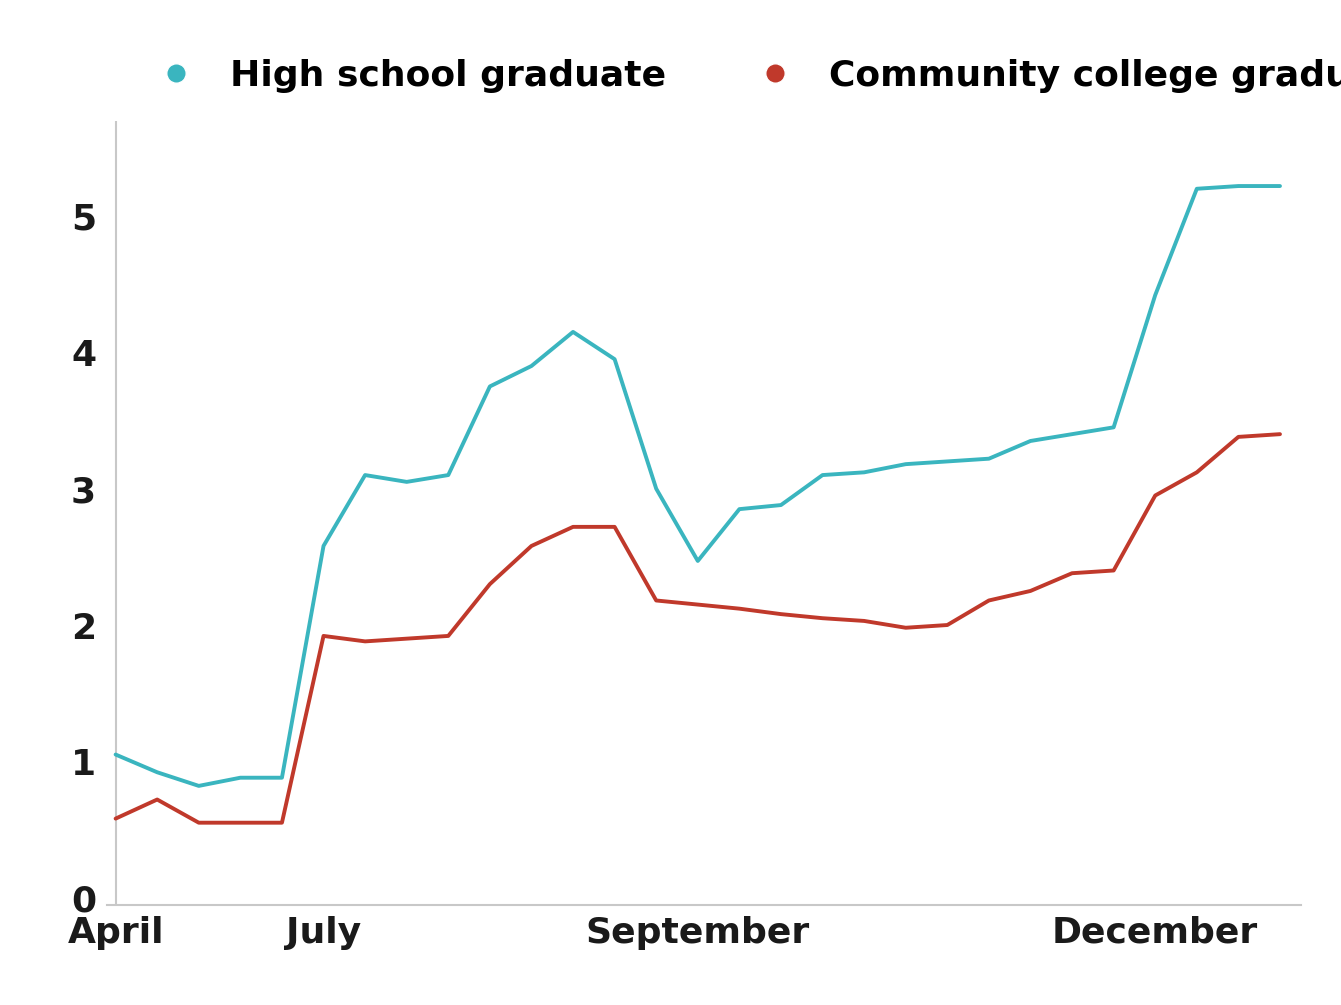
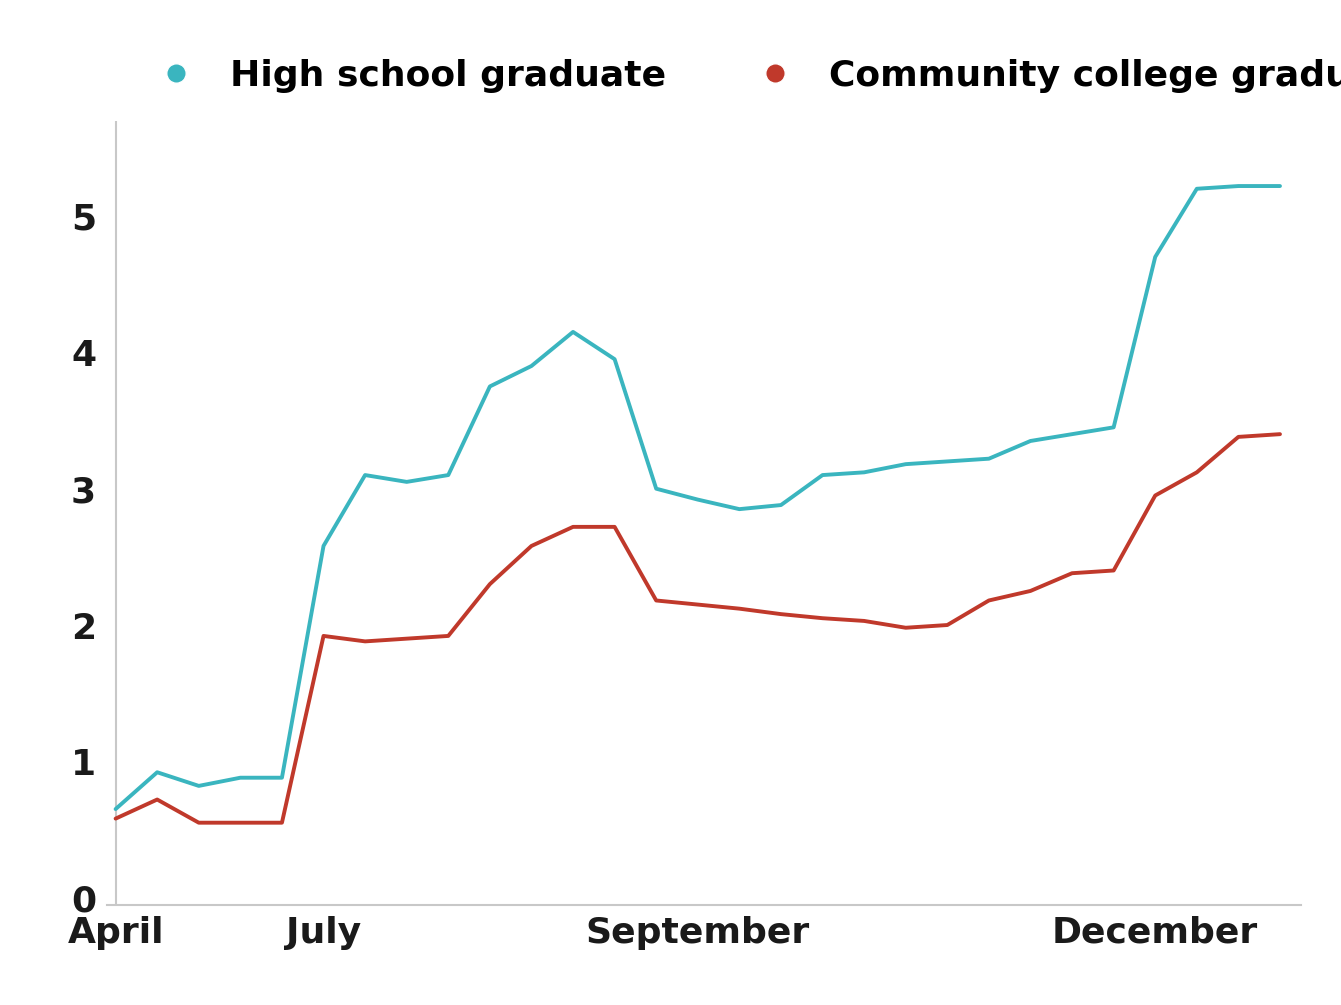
High school graduate/April: 1.05 -> 0.65
High school graduate/September: 2.47 -> 2.92
High school graduate/December: 4.42 -> 4.70
